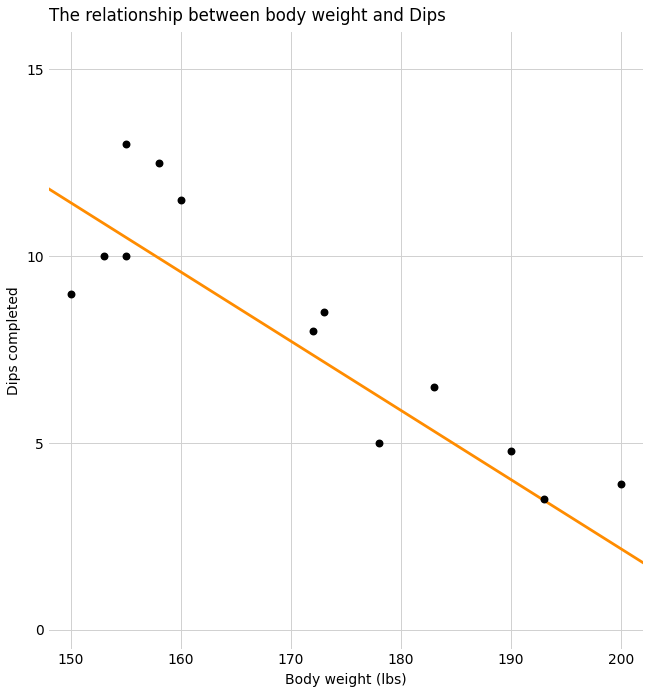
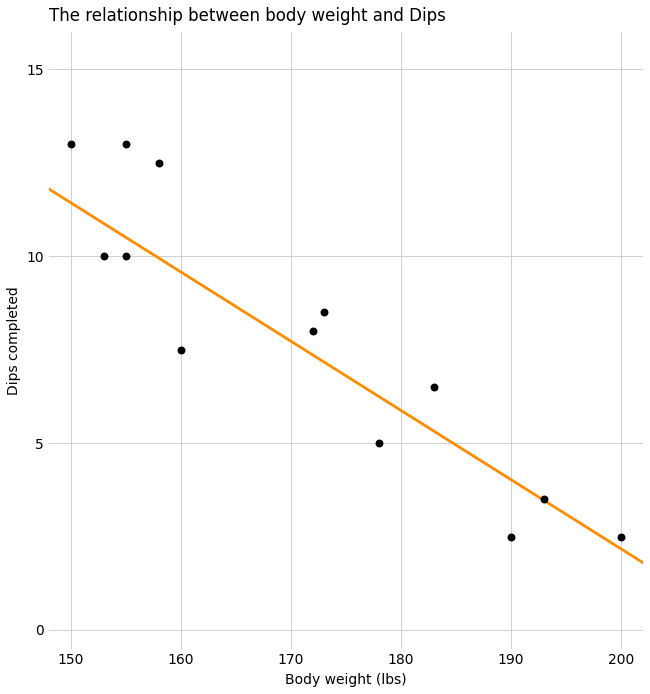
150: 9.0 -> 13.0
160: 11.5 -> 7.5
190: 4.8 -> 2.5
200: 3.9 -> 2.5
